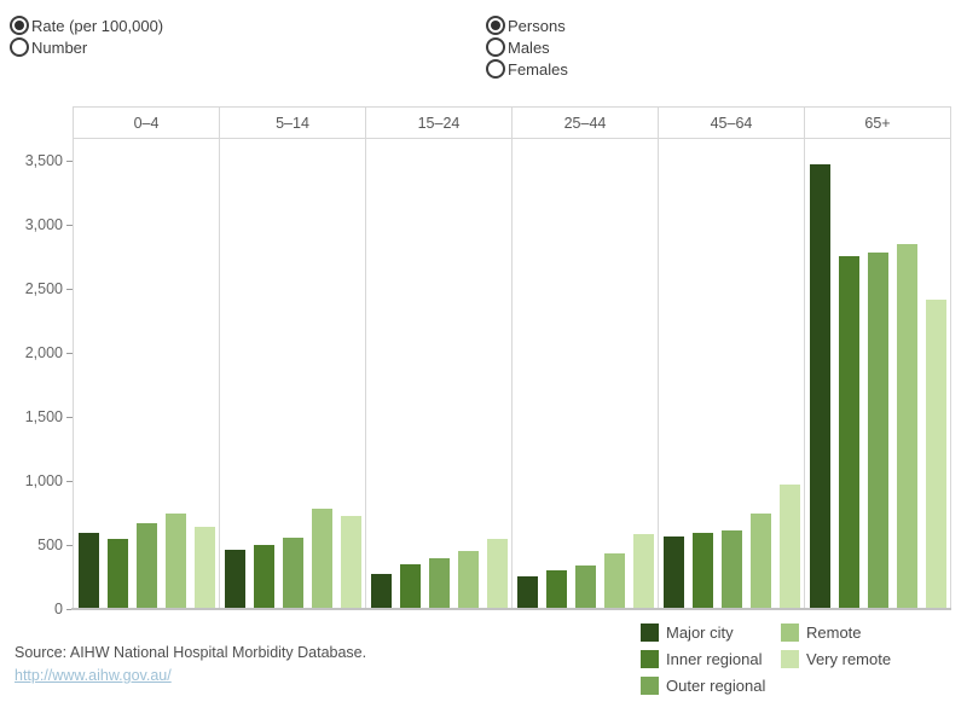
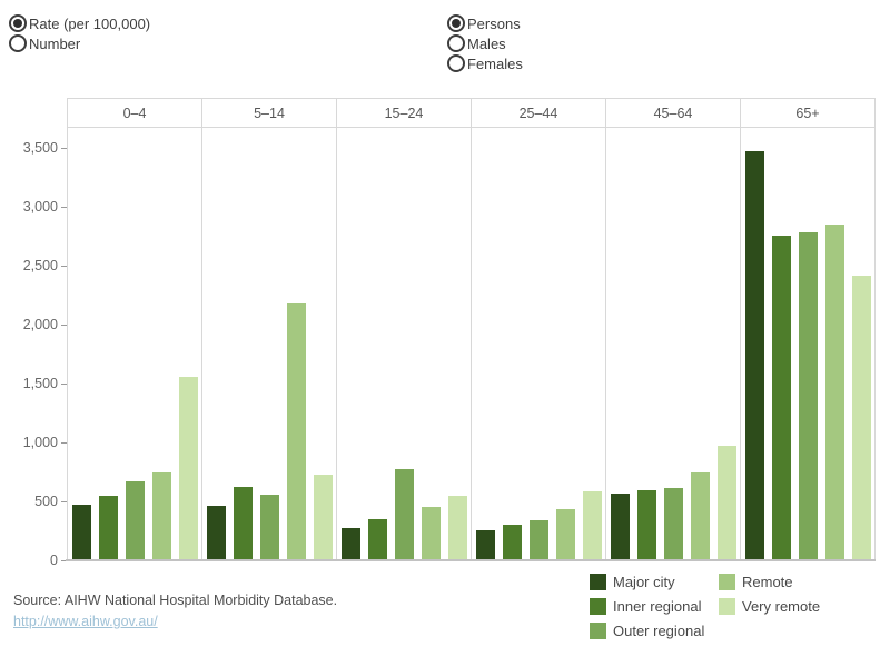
Major city/0–4: 600 -> 480
Very remote/0–4: 650 -> 1570
Inner regional/5–14: 510 -> 630
Remote/5–14: 790 -> 2190
Outer regional/15–24: 400 -> 780
